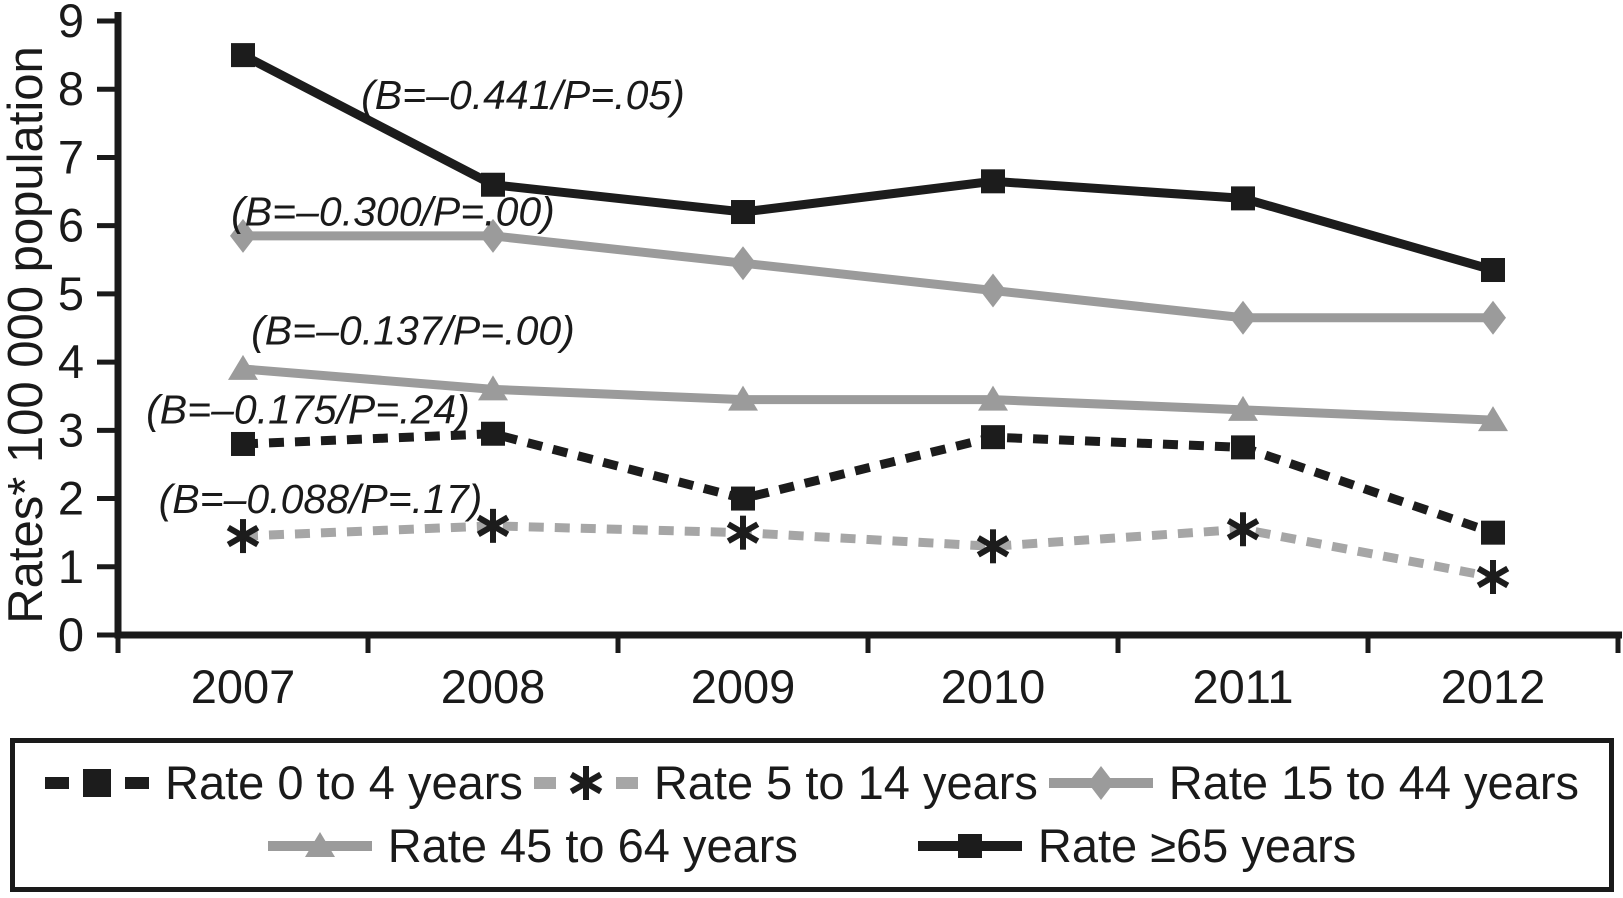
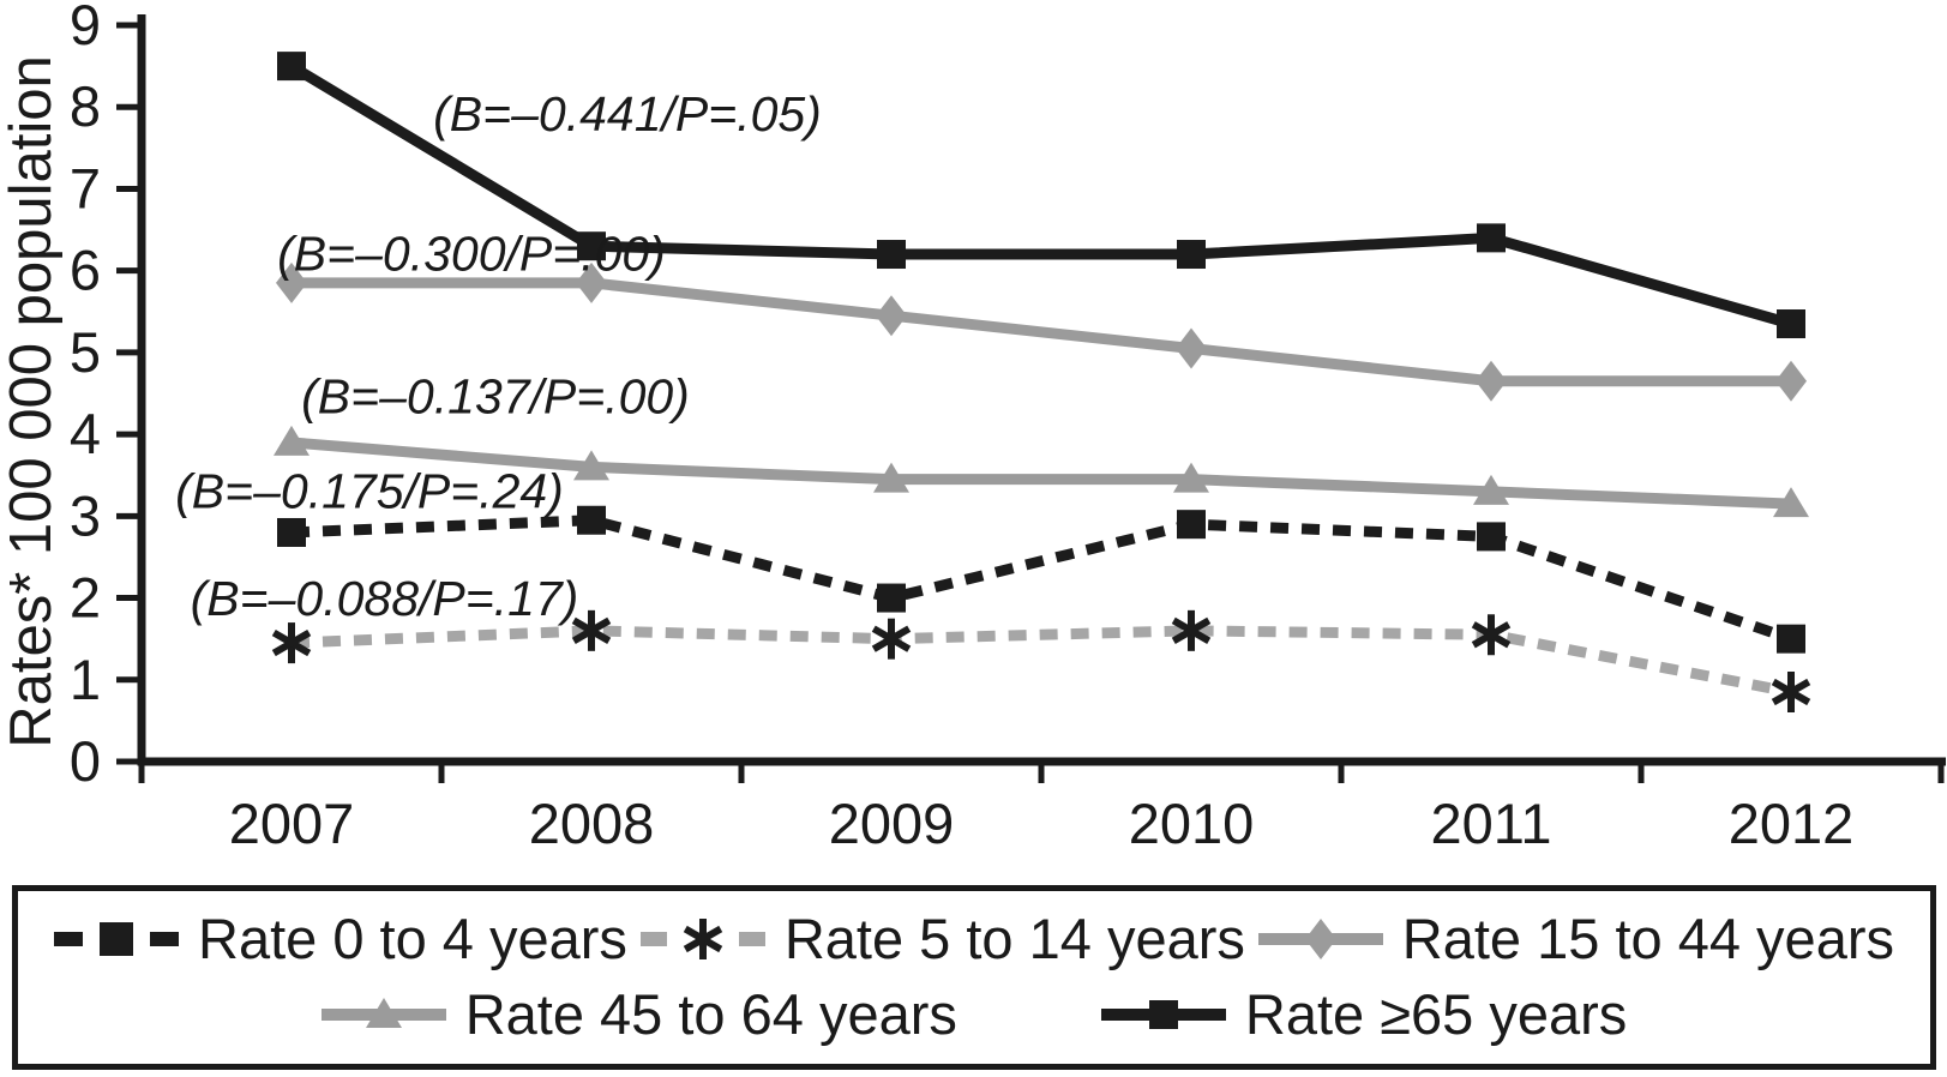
Rate ≥65 years/2008: 6.6 -> 6.3
Rate 5 to 14 years/2010: 1.3 -> 1.6
Rate ≥65 years/2010: 6.7 -> 6.2
